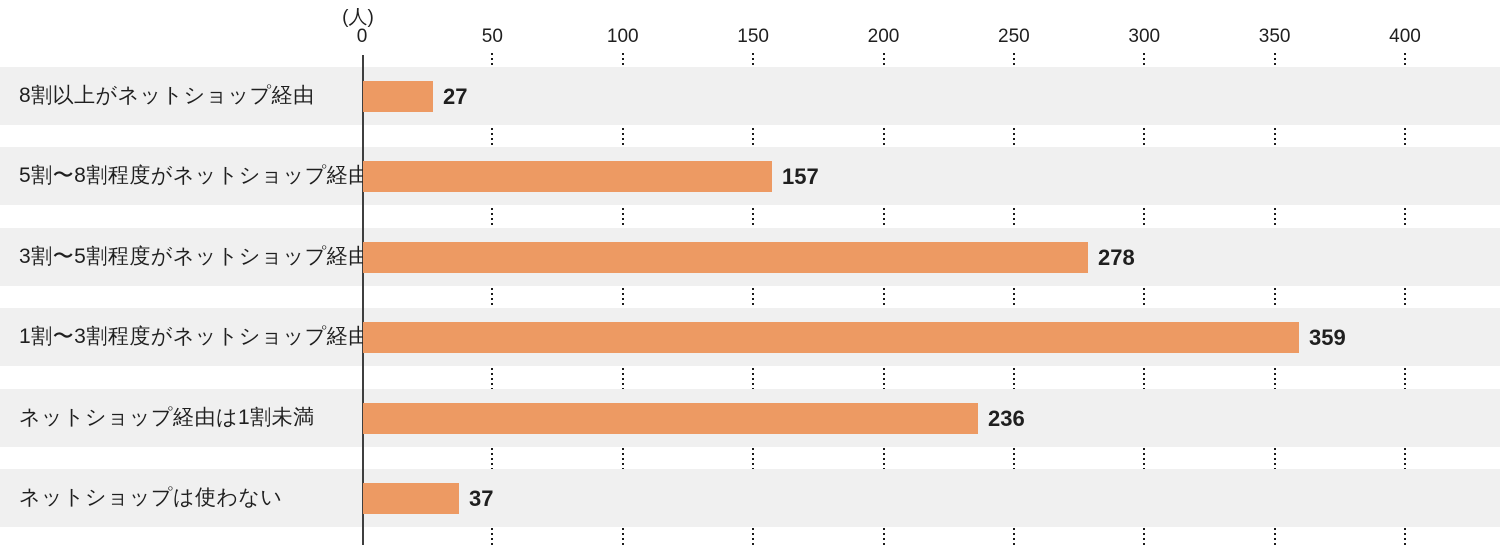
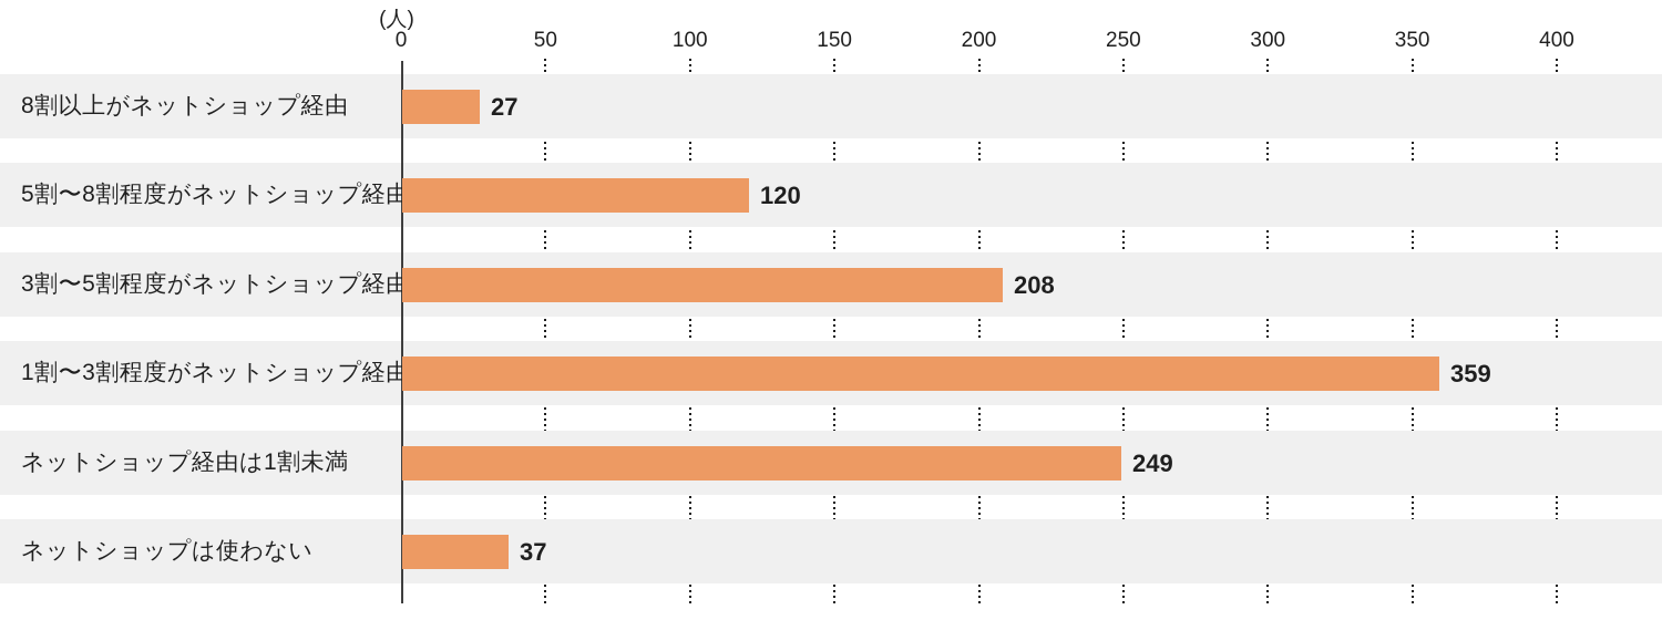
5割〜8割程度がネットショップ経由: 157 -> 120
3割〜5割程度がネットショップ経由: 278 -> 208
ネットショップ経由は1割未満: 236 -> 249
